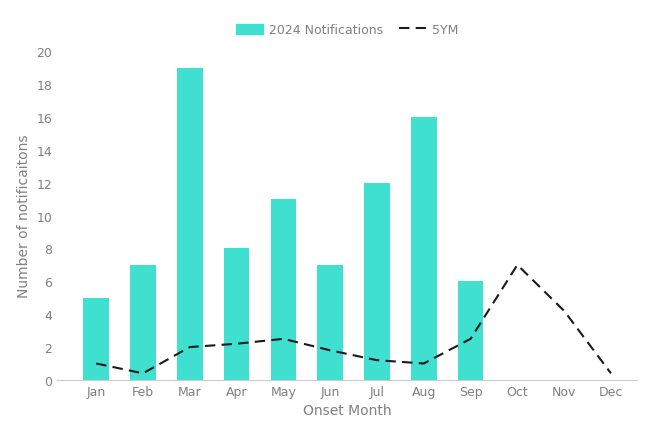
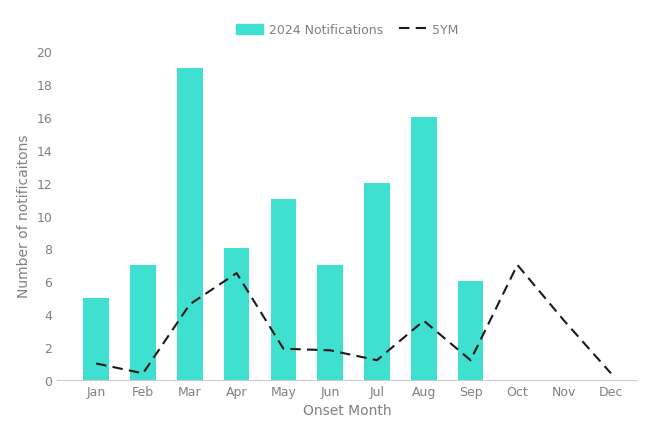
5YM/Mar: 2.0 -> 4.6
5YM/Apr: 2.2 -> 6.5
5YM/May: 2.5 -> 1.9
5YM/Aug: 1.0 -> 3.6
5YM/Sep: 2.5 -> 1.2
5YM/Nov: 4.2 -> 3.6
